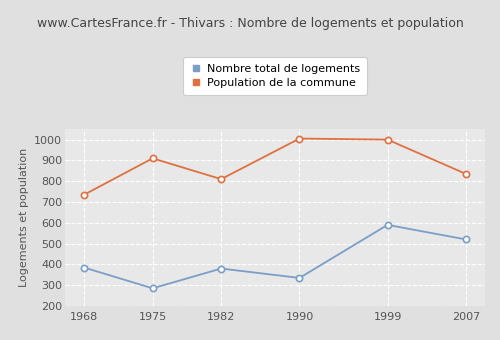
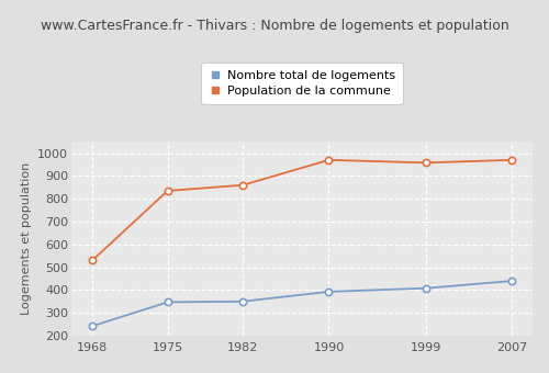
Nombre total de logements/1968: 385 -> 242
Population de la commune/1968: 735 -> 530
Nombre total de logements/1975: 285 -> 347
Population de la commune/1975: 910 -> 835
Nombre total de logements/1982: 380 -> 350
Population de la commune/1982: 810 -> 860
Nombre total de logements/1990: 335 -> 393
Population de la commune/1990: 1005 -> 970
Nombre total de logements/1999: 590 -> 408
Population de la commune/1999: 1000 -> 958
Nombre total de logements/2007: 520 -> 440
Population de la commune/2007: 835 -> 970
